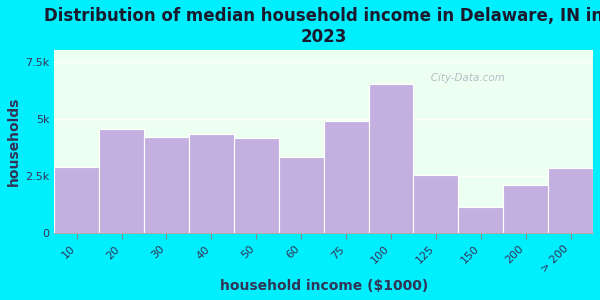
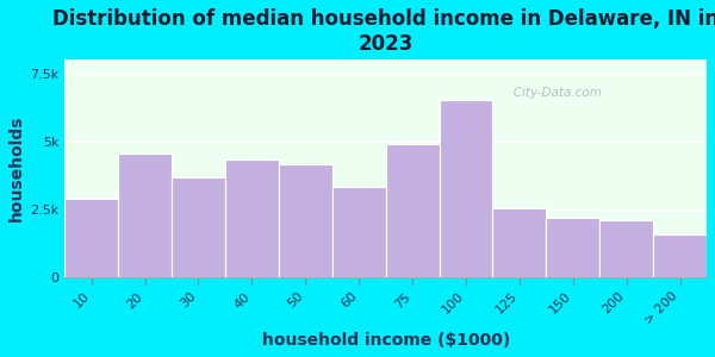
30: 4.20k -> 3.70k
150: 1.15k -> 2.20k
> 200: 2.85k -> 1.60k
